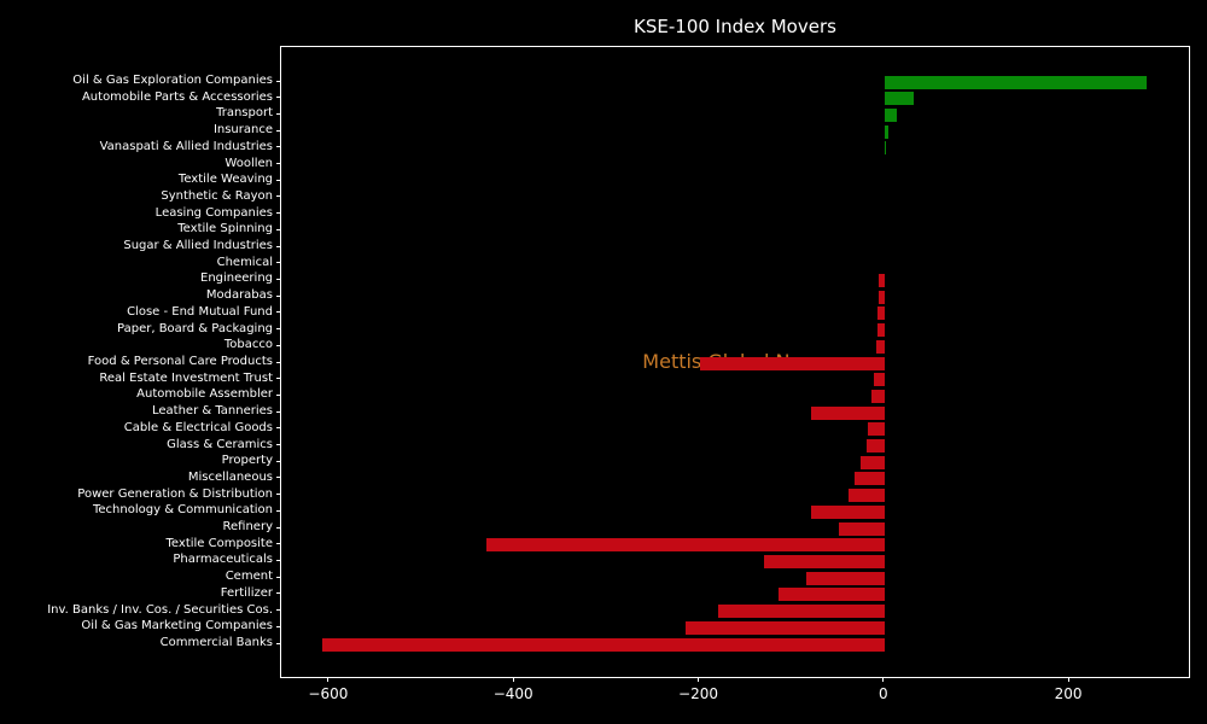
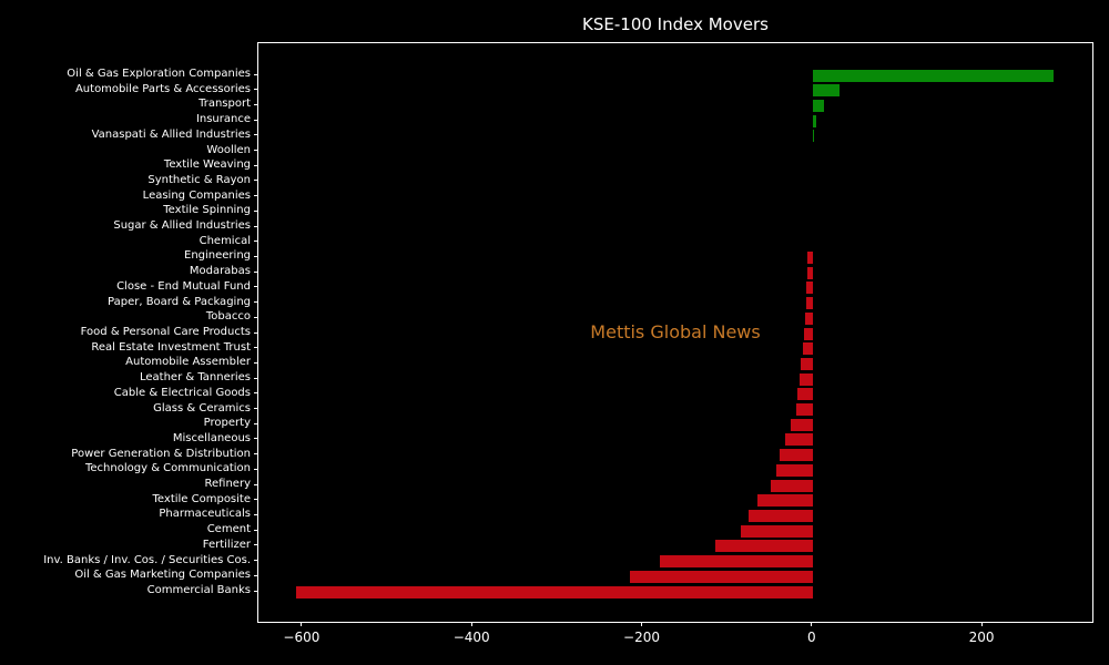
Food & Personal Care Products: -200 -> -10
Leather & Tanneries: -80 -> -20
Technology & Communication: -80 -> -40
Textile Composite: -430 -> -60
Pharmaceuticals: -130 -> -80
